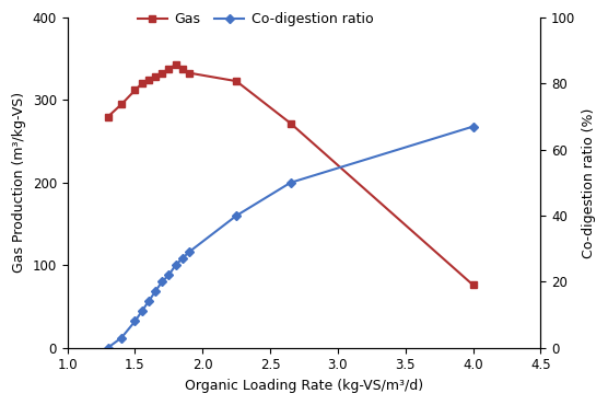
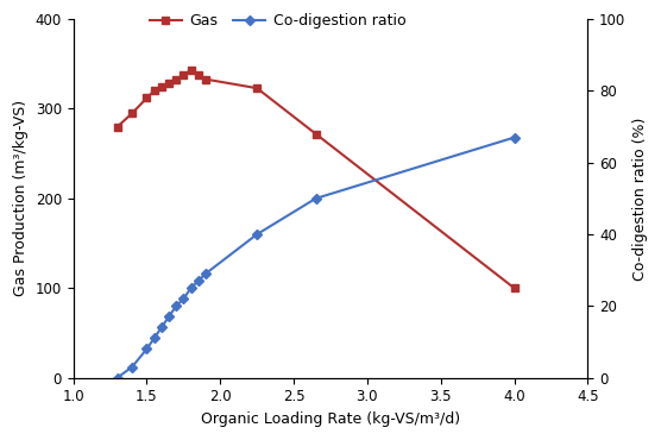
Gas/4.0: 76 -> 100
